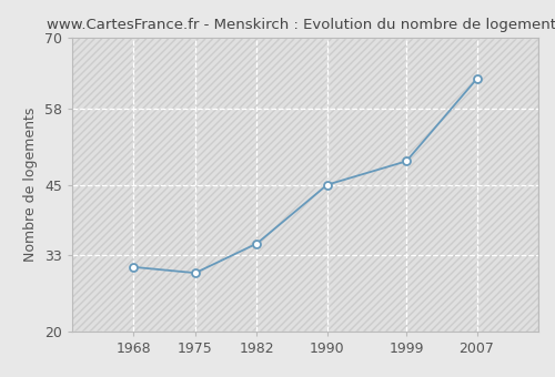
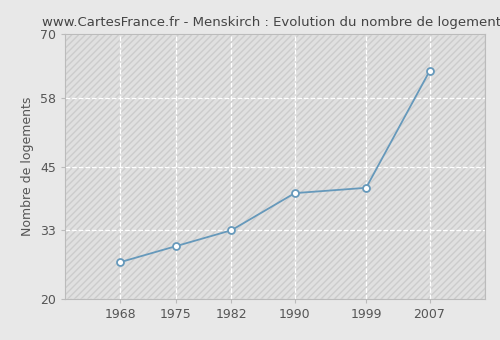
1968: 31 -> 27
1982: 35 -> 33
1990: 45 -> 40
1999: 49 -> 41
